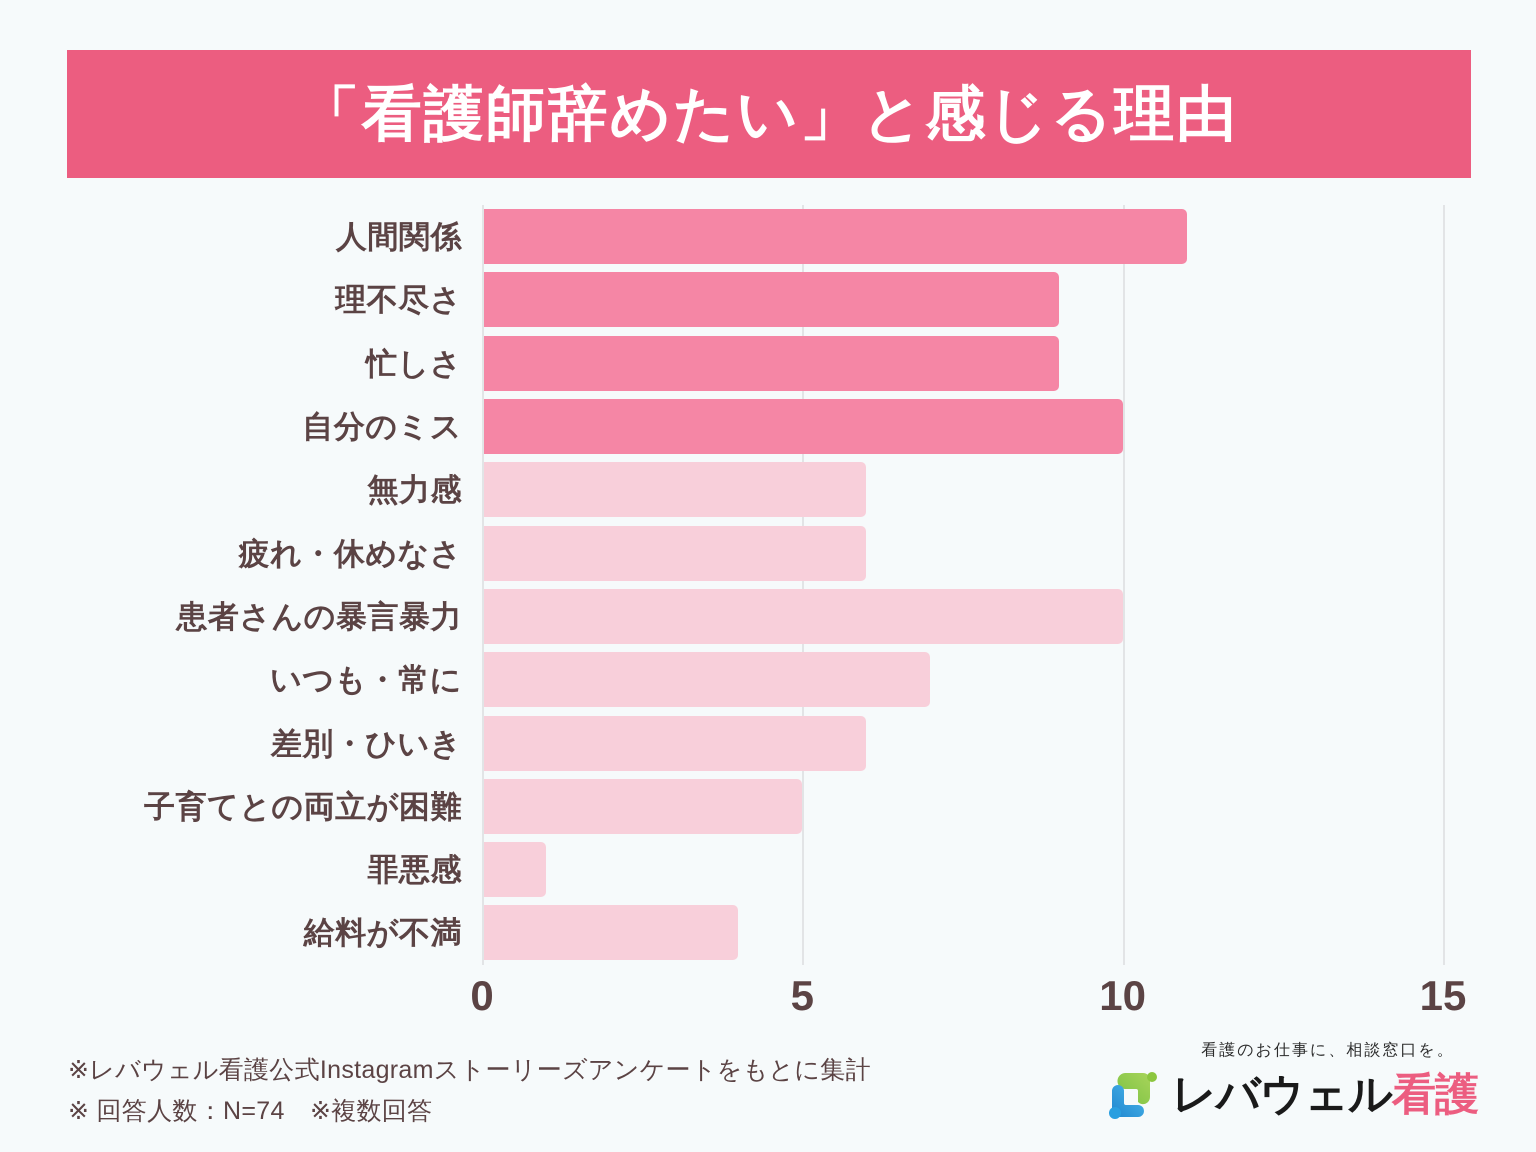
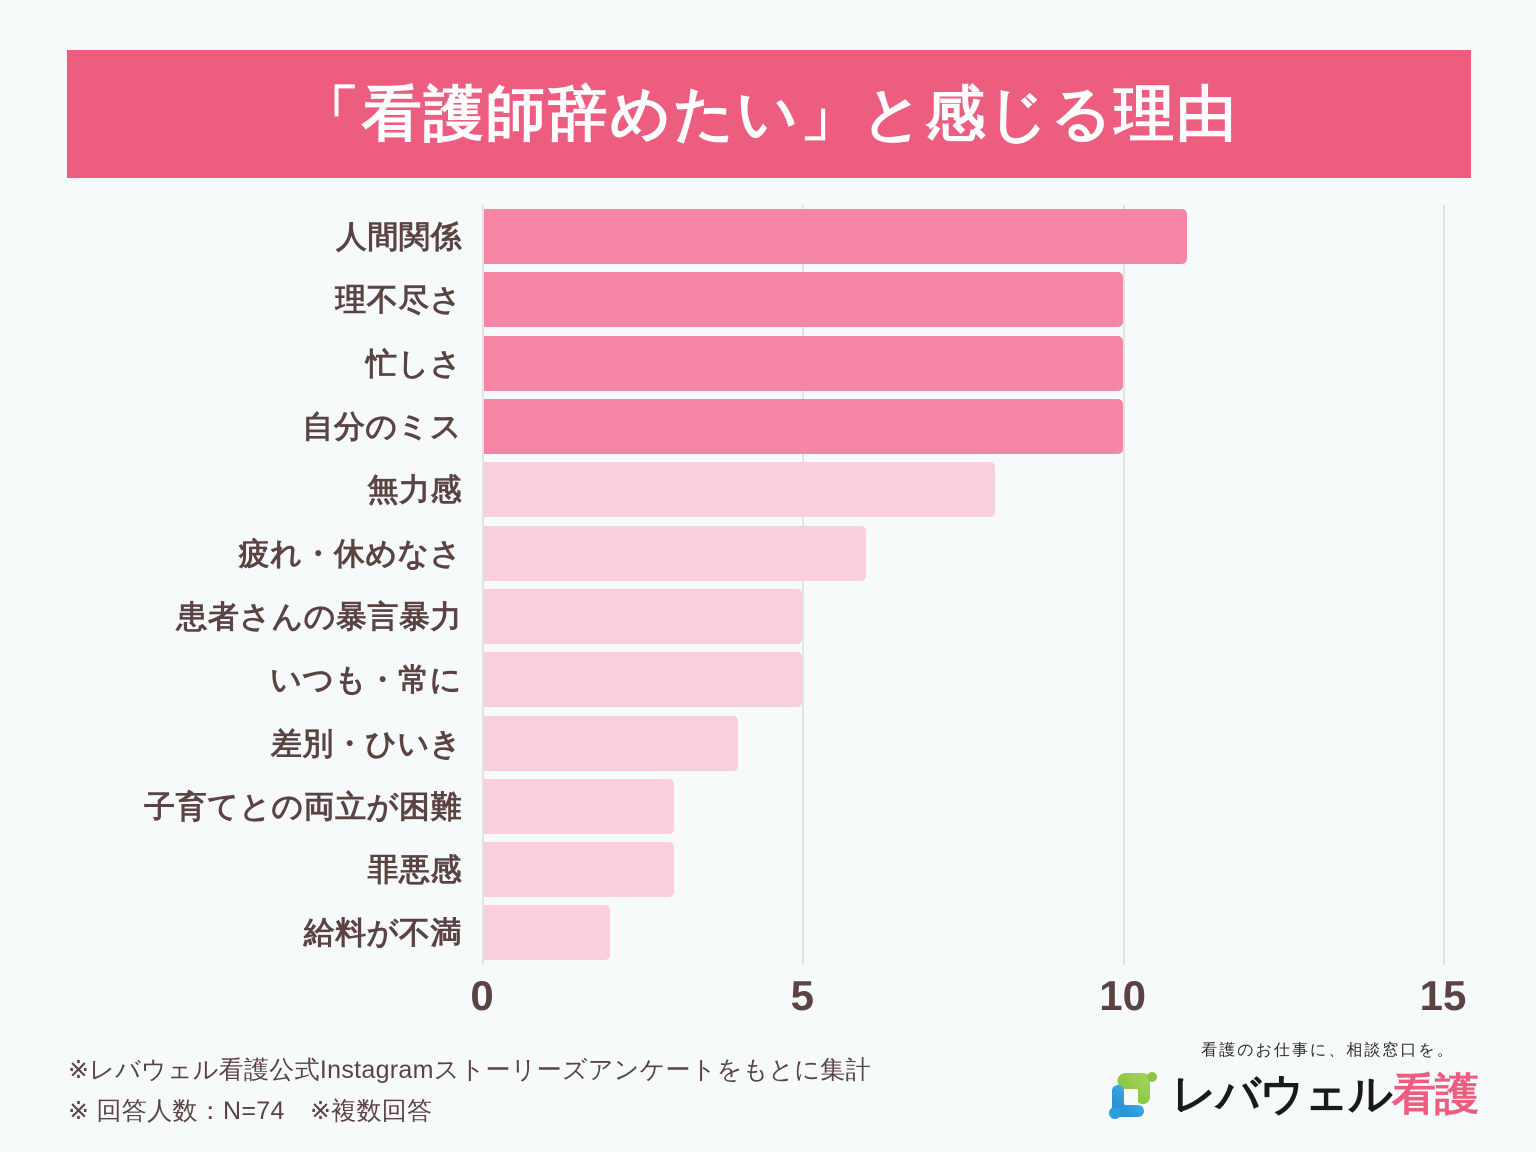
理不尽さ: 9 -> 10
忙しさ: 9 -> 10
無力感: 6 -> 8
患者さんの暴言暴力: 10 -> 5
いつも・常に: 7 -> 5
差別・ひいき: 6 -> 4
子育てとの両立が困難: 5 -> 3
罪悪感: 1 -> 3
給料が不満: 4 -> 2
